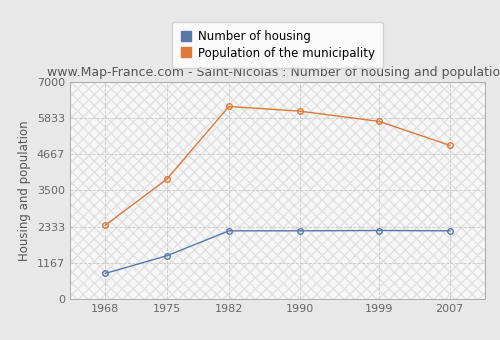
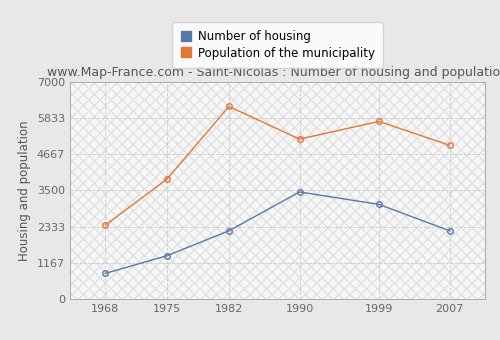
Number of housing/1990: 2200 -> 3450
Population of the municipality/1990: 6050 -> 5150
Number of housing/1999: 2210 -> 3050
